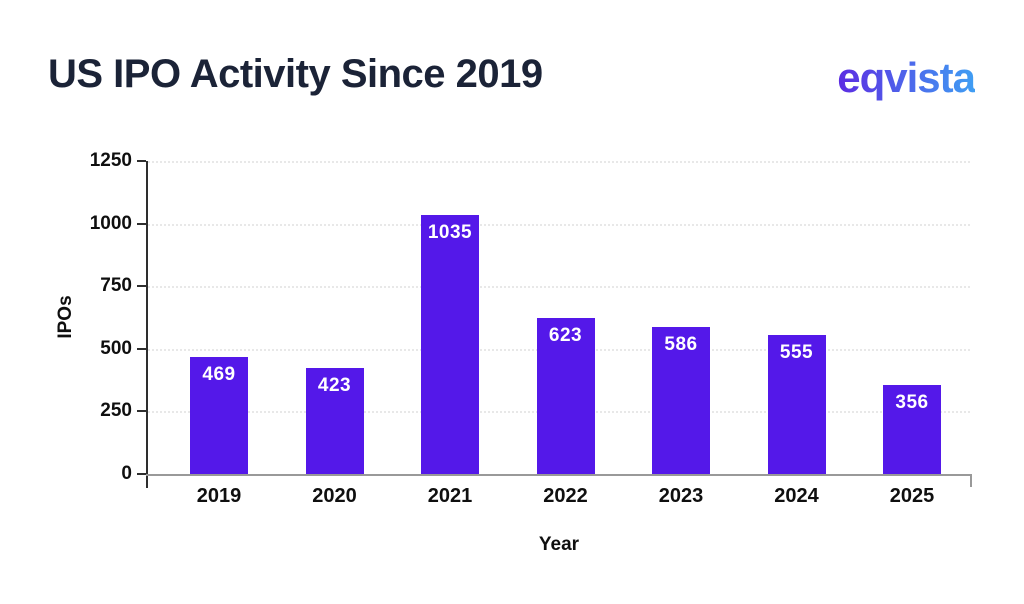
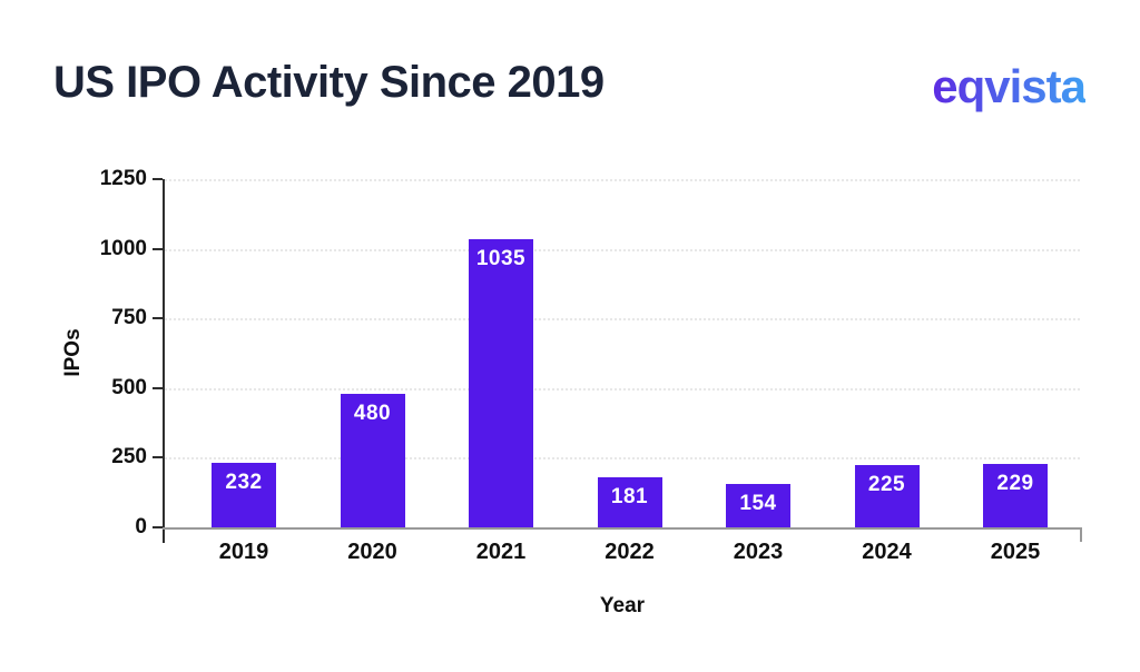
2019: 469 -> 232
2020: 423 -> 480
2022: 623 -> 181
2023: 586 -> 154
2024: 555 -> 225
2025: 356 -> 229
